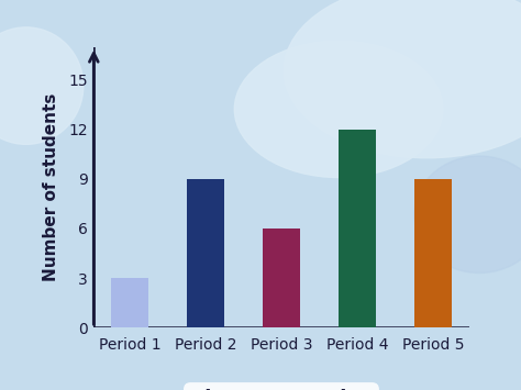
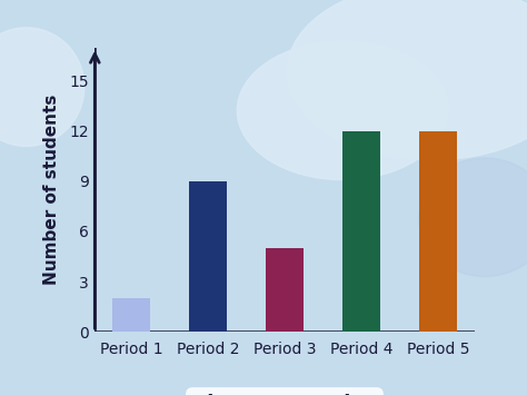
Period 1: 3 -> 2
Period 3: 6 -> 5
Period 5: 9 -> 12
